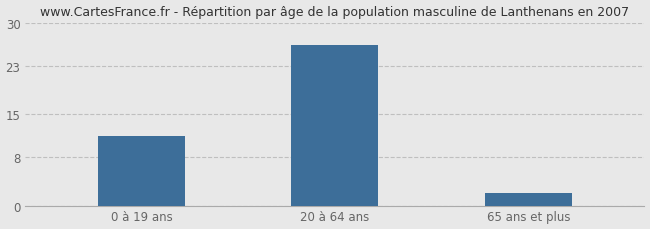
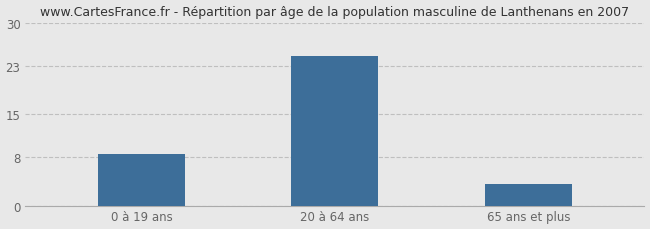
0 à 19 ans: 11.4 -> 8.5
20 à 64 ans: 26.4 -> 24.5
65 ans et plus: 2.0 -> 3.5
